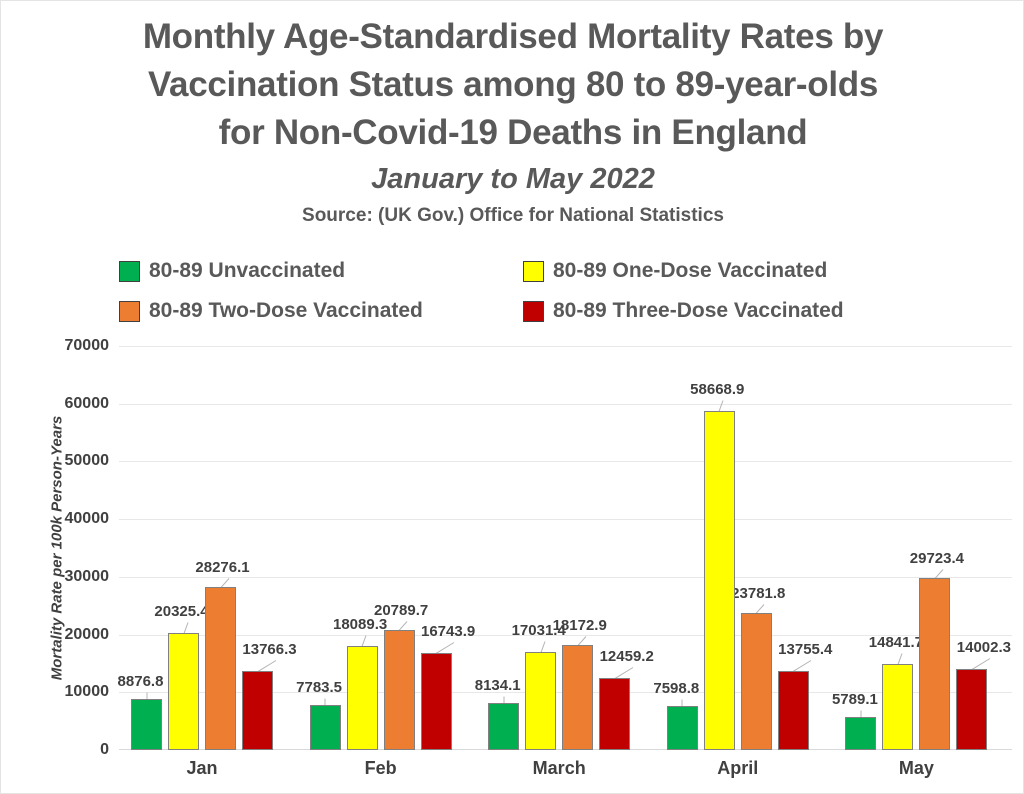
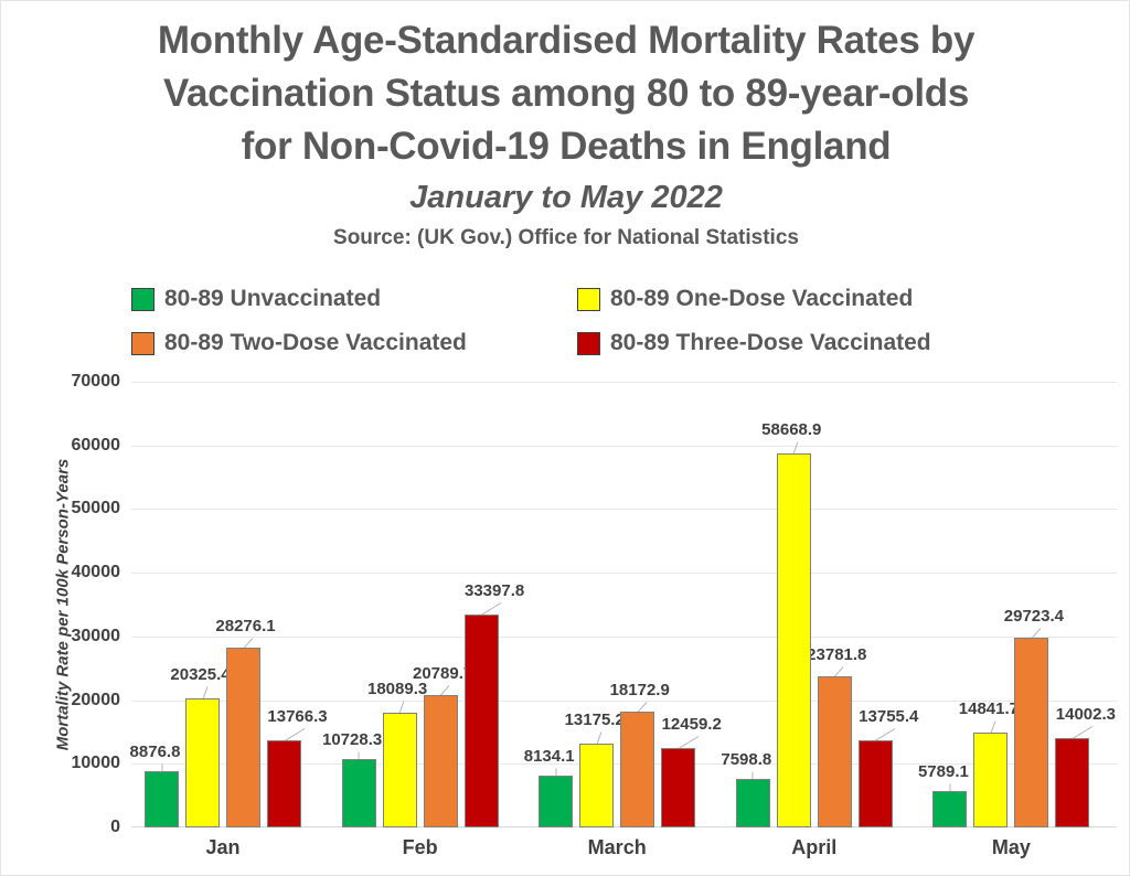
80-89 Unvaccinated/Feb: 7783.5 -> 10728.3
80-89 Three-Dose Vaccinated/Feb: 16743.9 -> 33397.8
80-89 One-Dose Vaccinated/March: 17031.4 -> 13175.2
